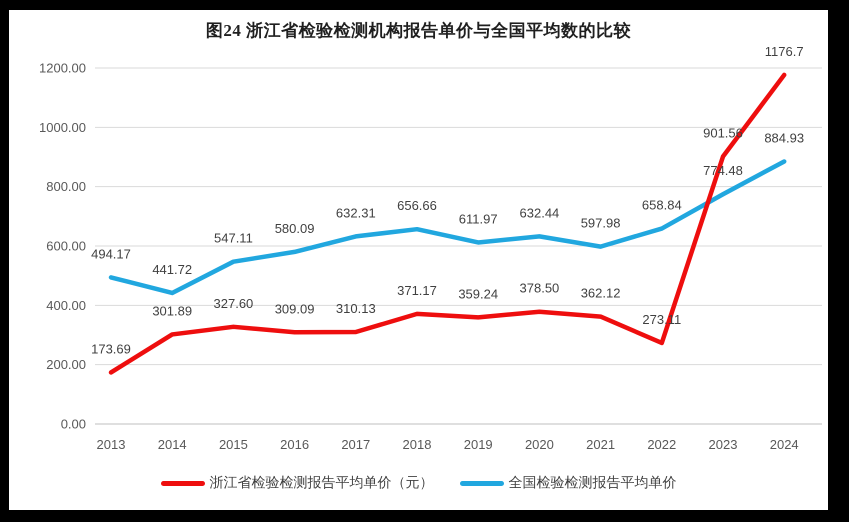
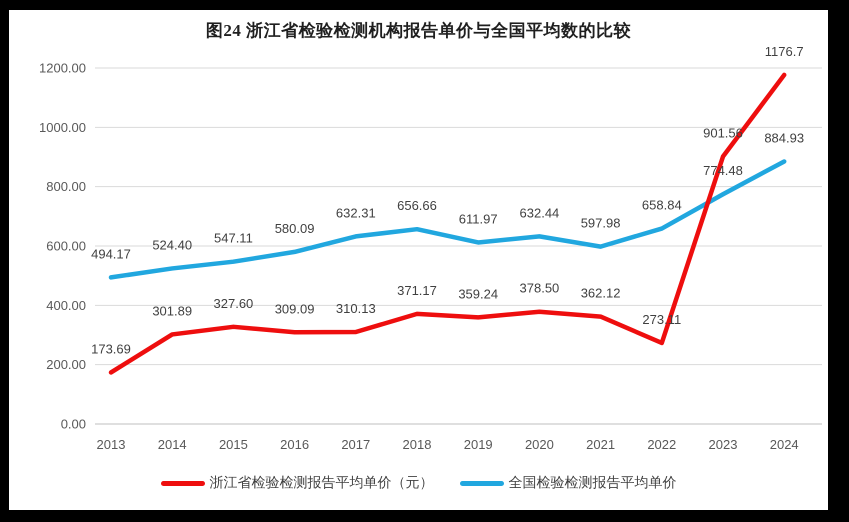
全国检验检测报告平均单价/2014: 441.72 -> 524.40
